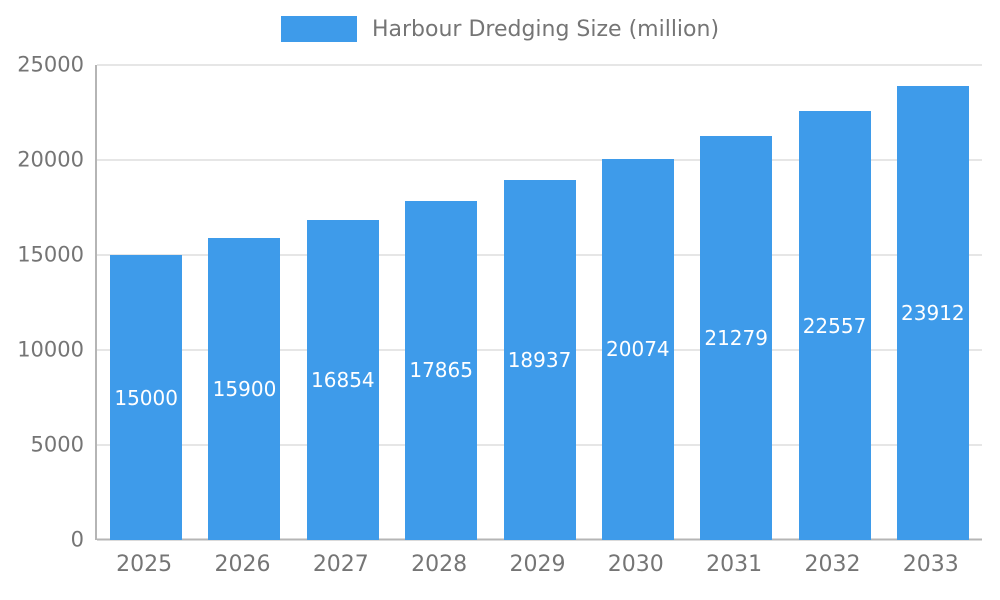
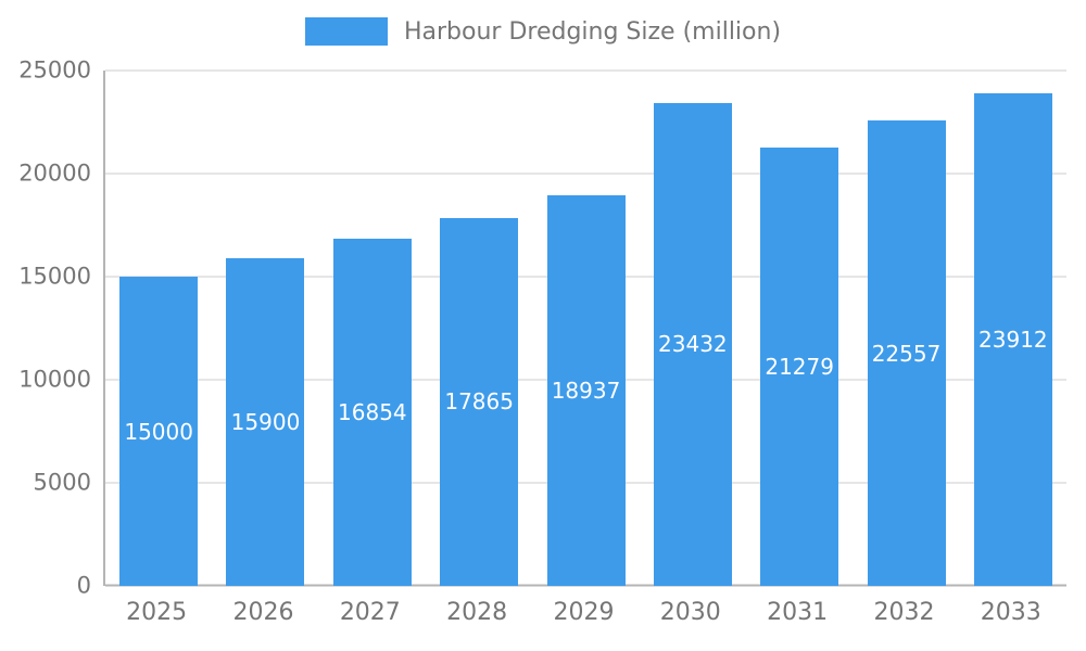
2030: 20074 -> 23432
